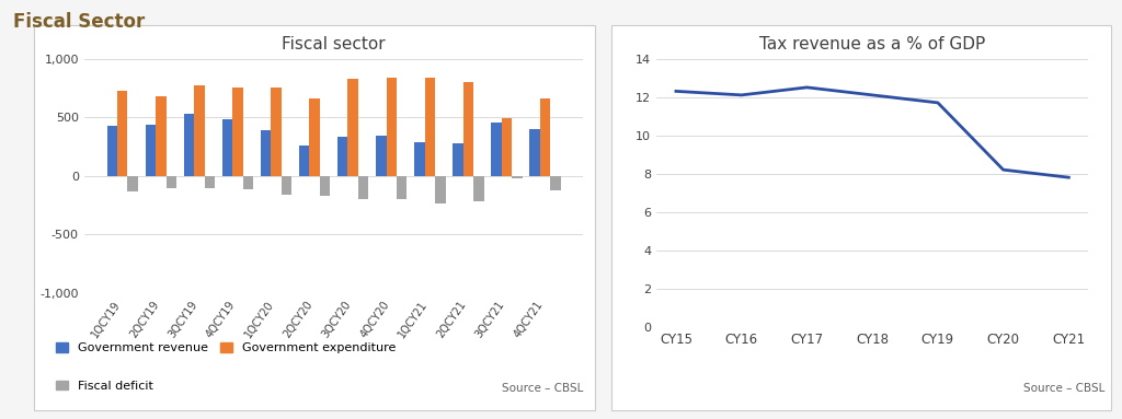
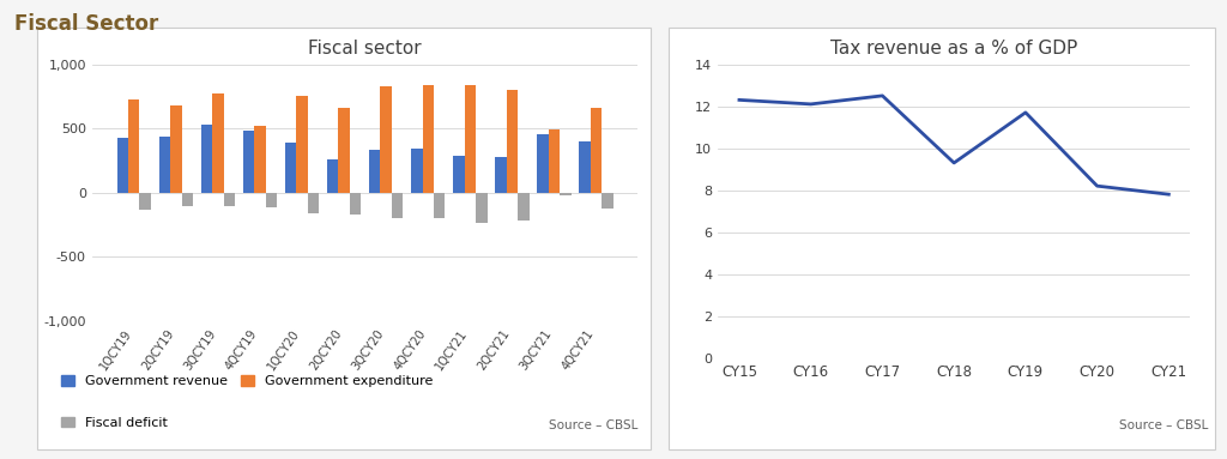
Fiscal sector/Government expenditure/4QCY19: 750 -> 520
Tax revenue as a % of GDP/CY18: 12.1 -> 9.3
